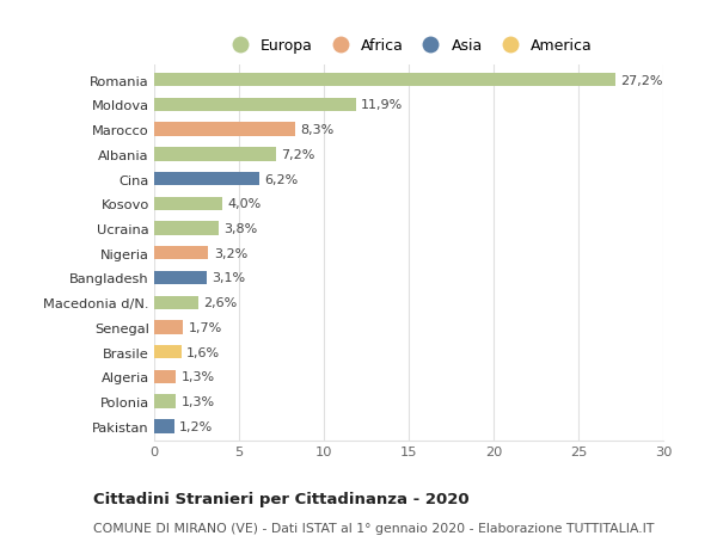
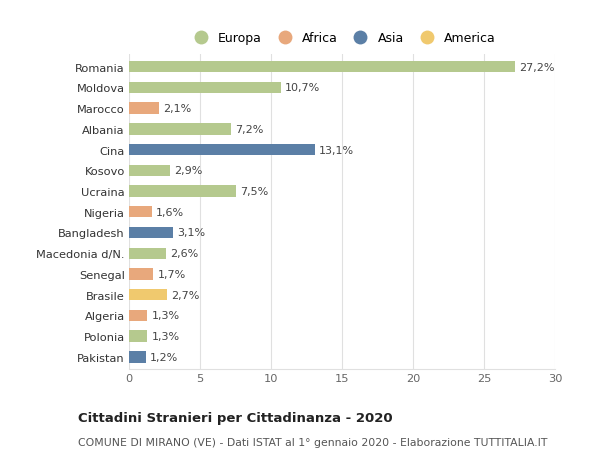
Moldova: 11,9% -> 10,7%
Marocco: 8,3% -> 2,1%
Cina: 6,2% -> 13,1%
Kosovo: 4,0% -> 2,9%
Ucraina: 3,8% -> 7,5%
Nigeria: 3,2% -> 1,6%
Brasile: 1,6% -> 2,7%
